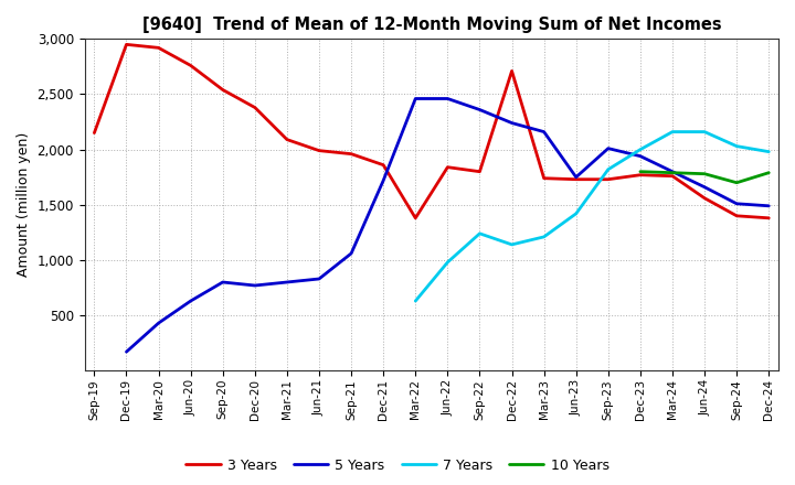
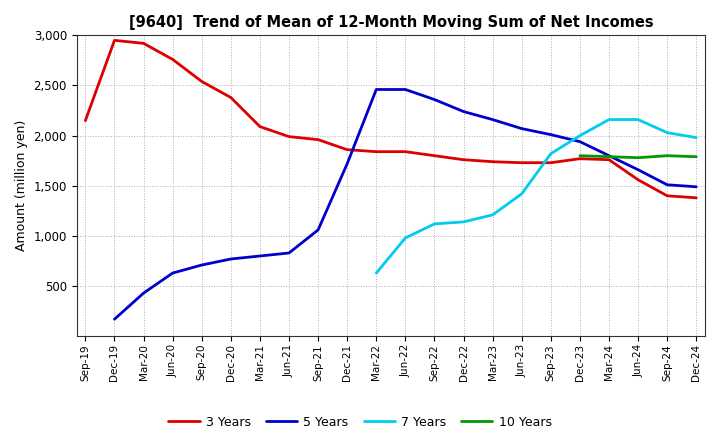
5 Years/Sep-20: 800 -> 710
3 Years/Mar-22: 1,380 -> 1,840
7 Years/Sep-22: 1,240 -> 1,120
3 Years/Dec-22: 2,710 -> 1,760
5 Years/Jun-23: 1,750 -> 2,070
10 Years/Sep-24: 1,700 -> 1,800
